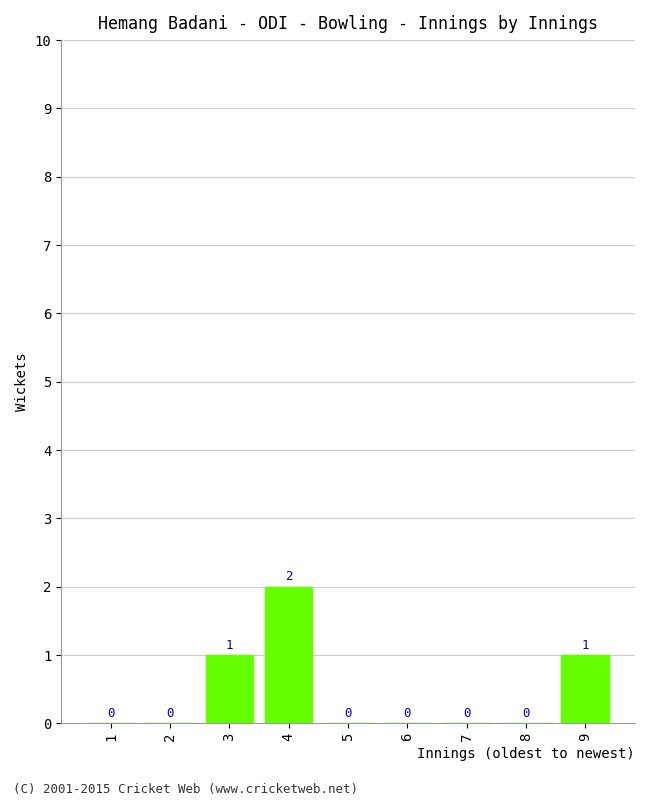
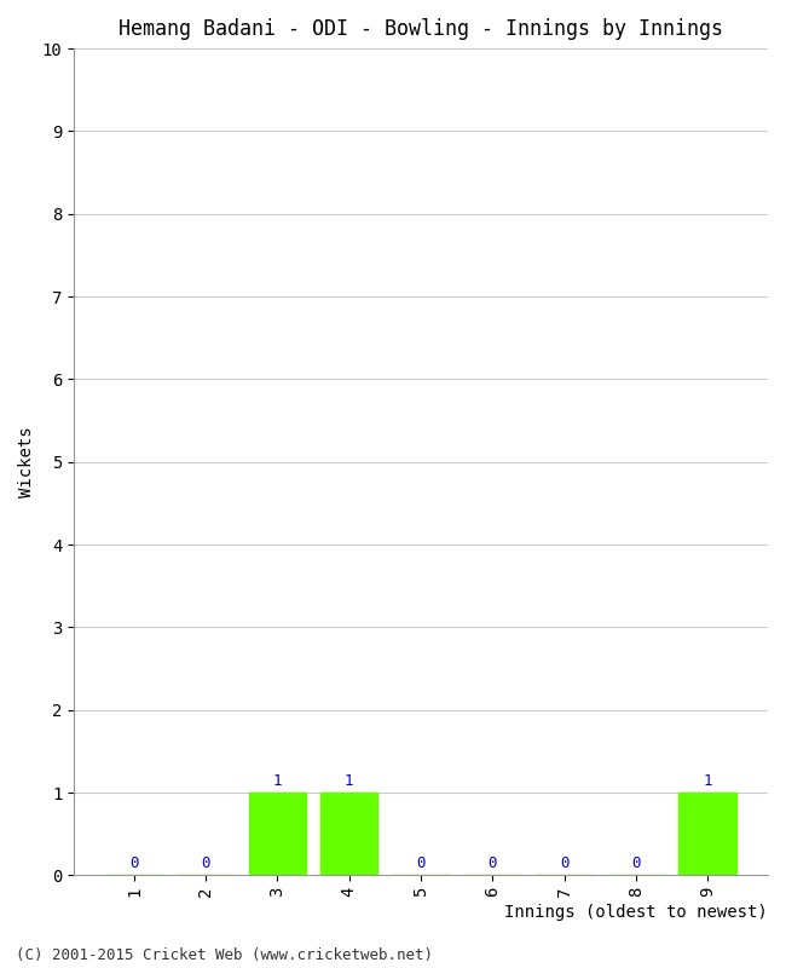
4: 2 -> 1
